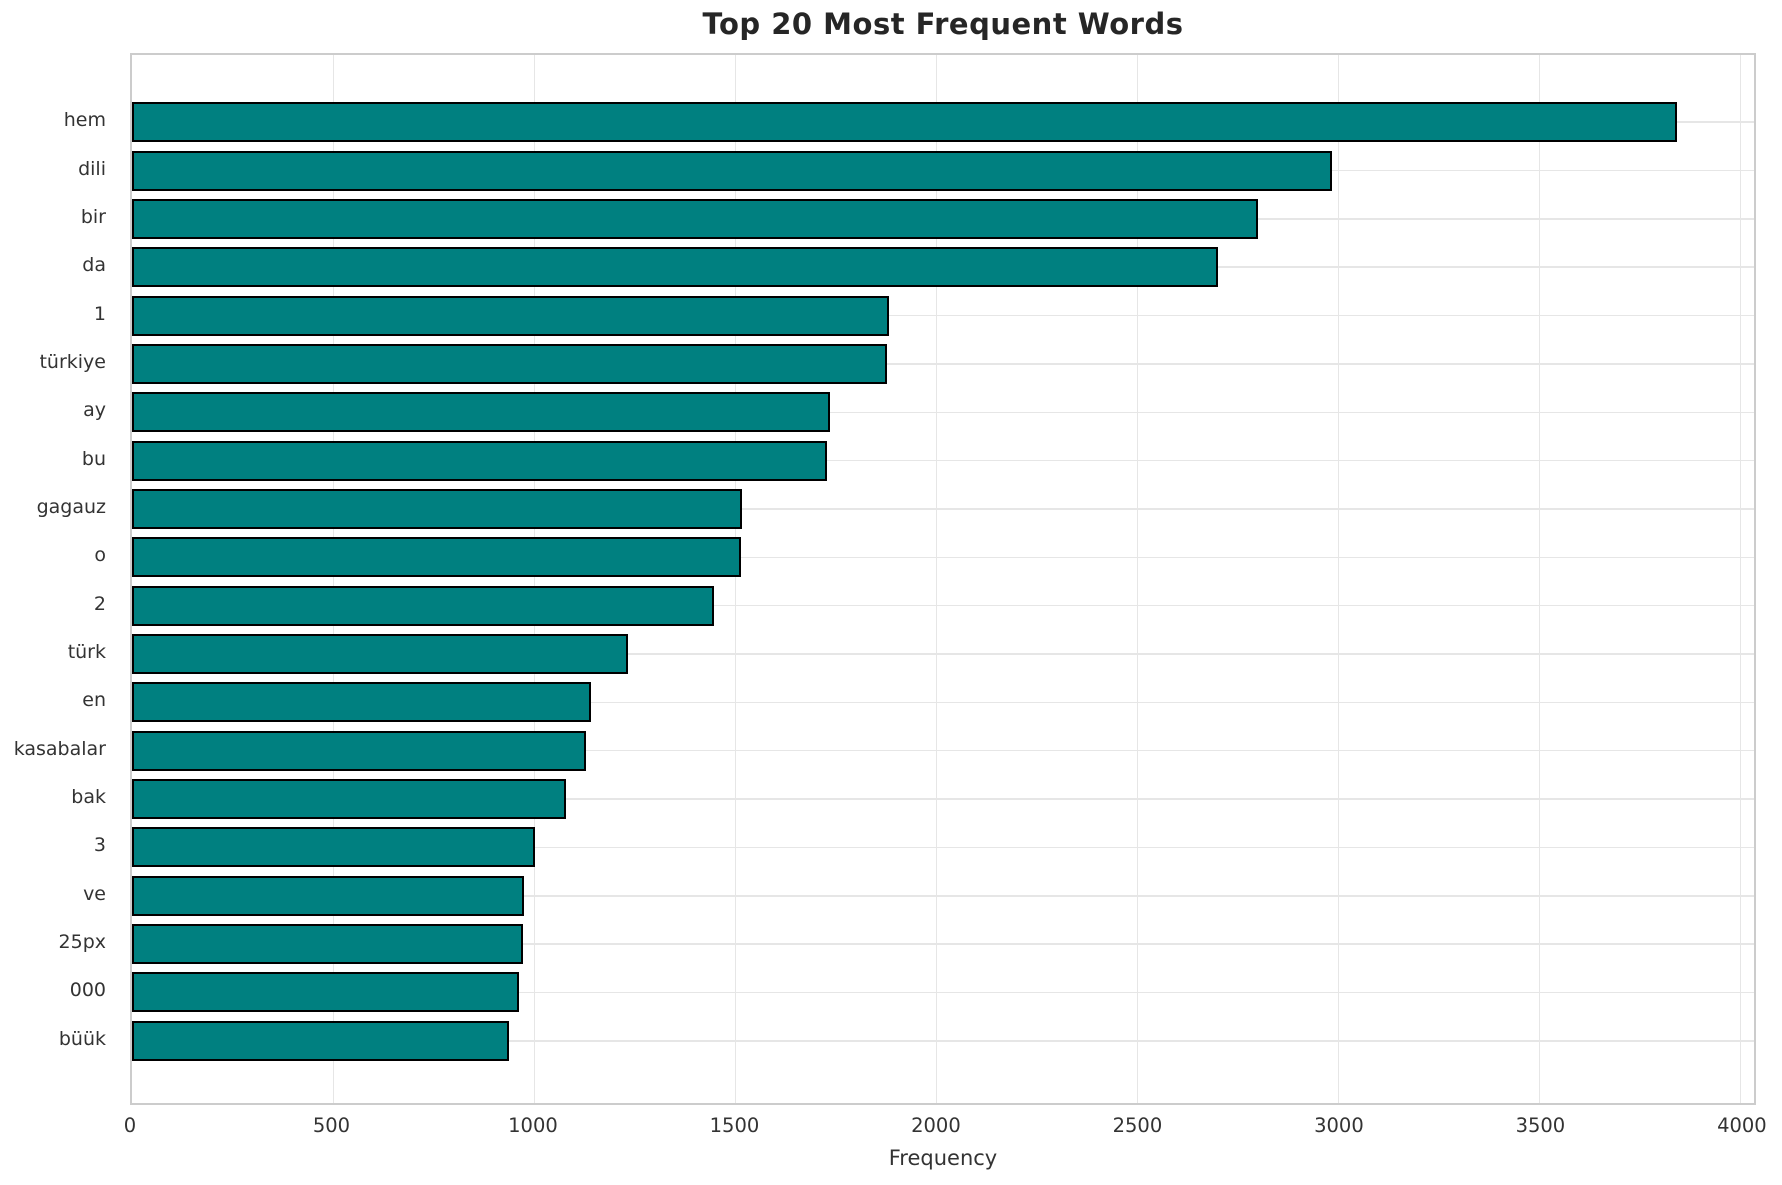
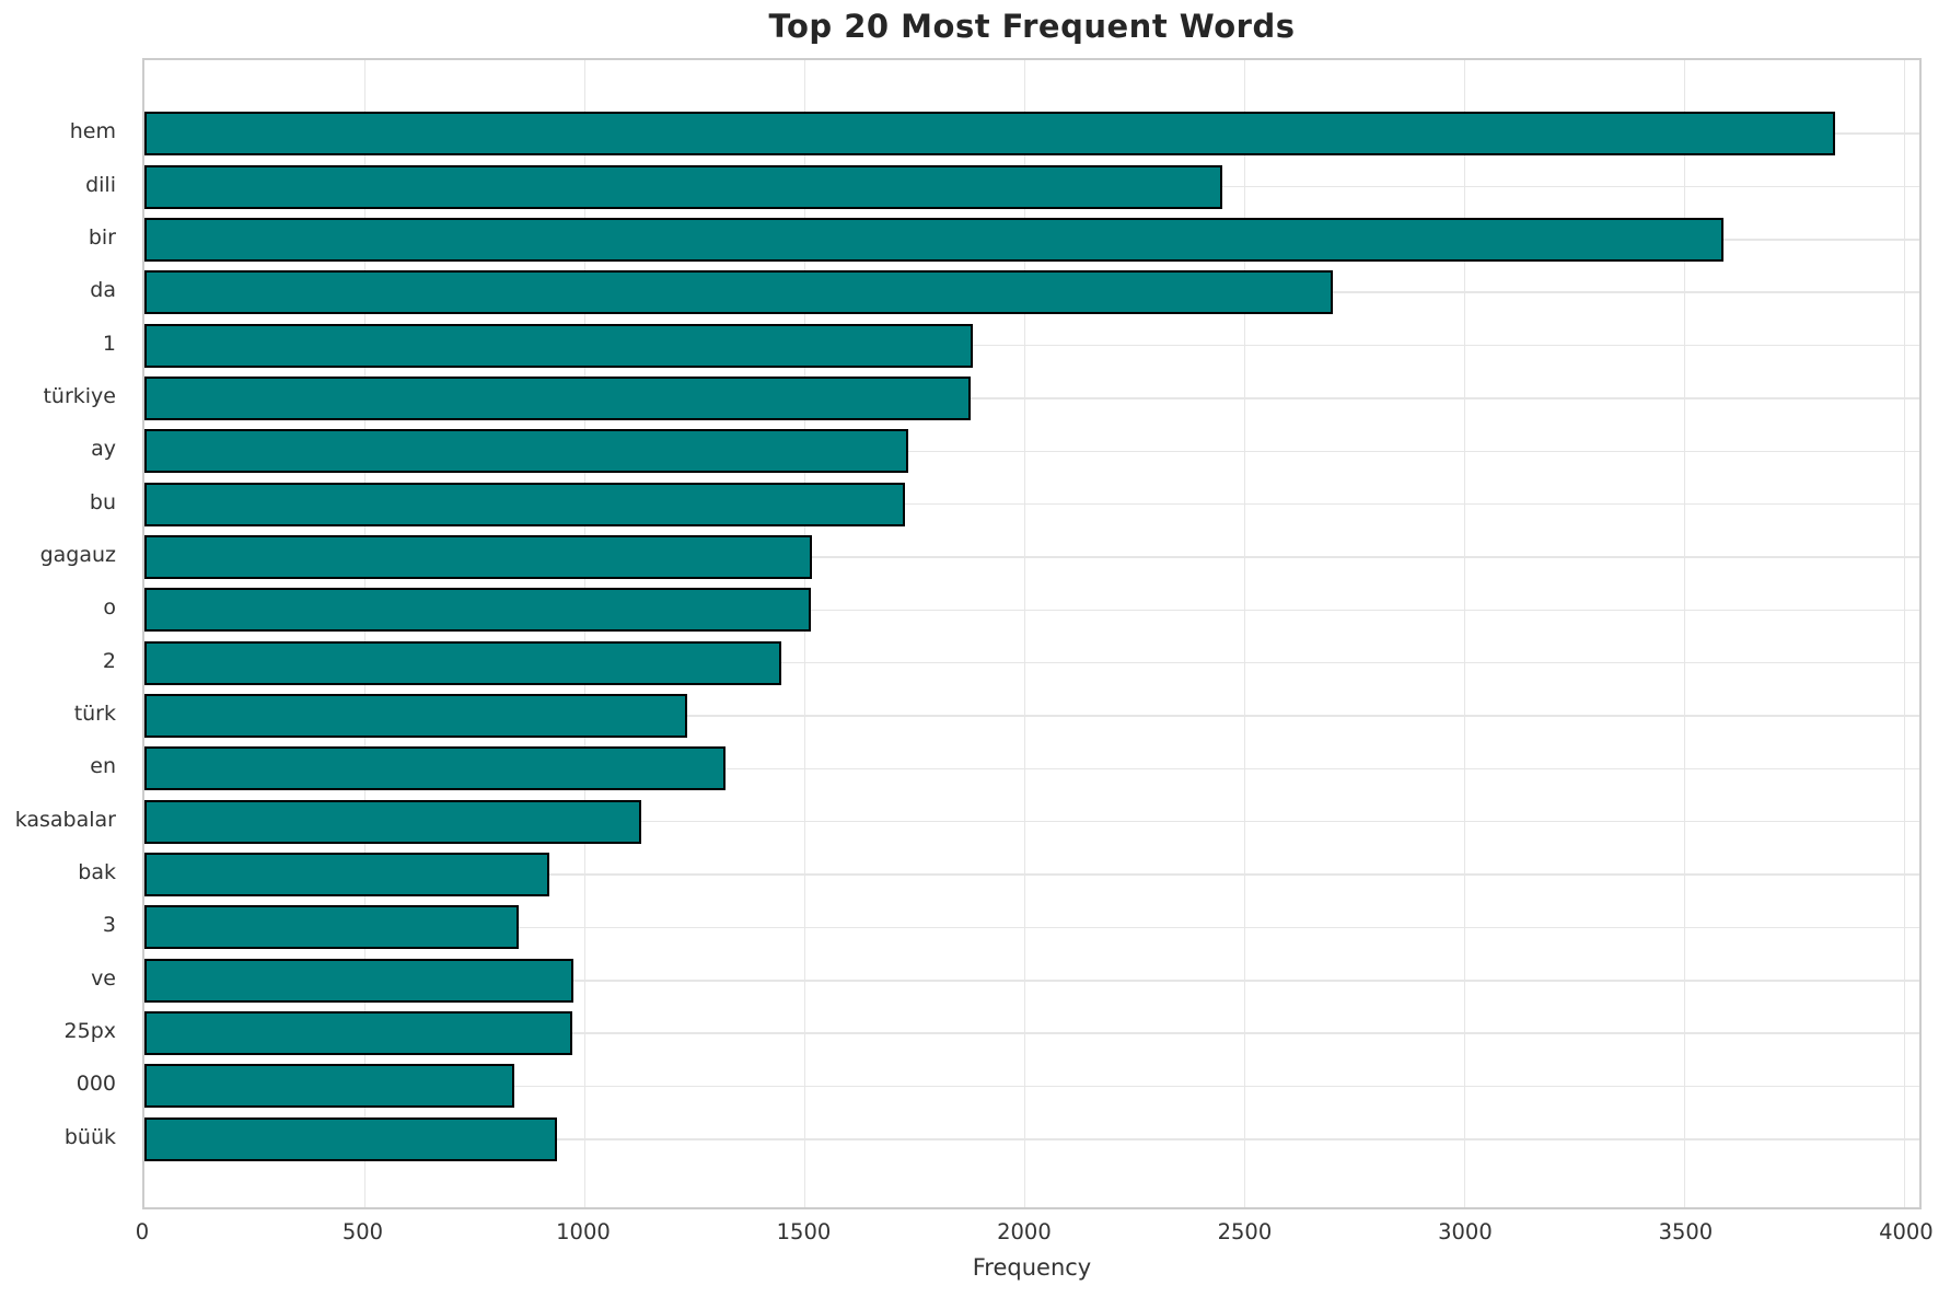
dili: 2980 -> 2450
bir: 2800 -> 3590
en: 1140 -> 1320
bak: 1080 -> 920
3: 1000 -> 850
000: 960 -> 840
